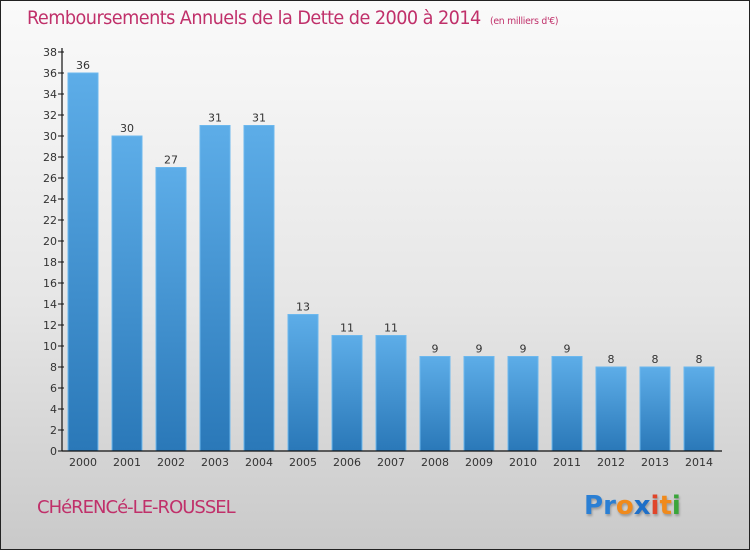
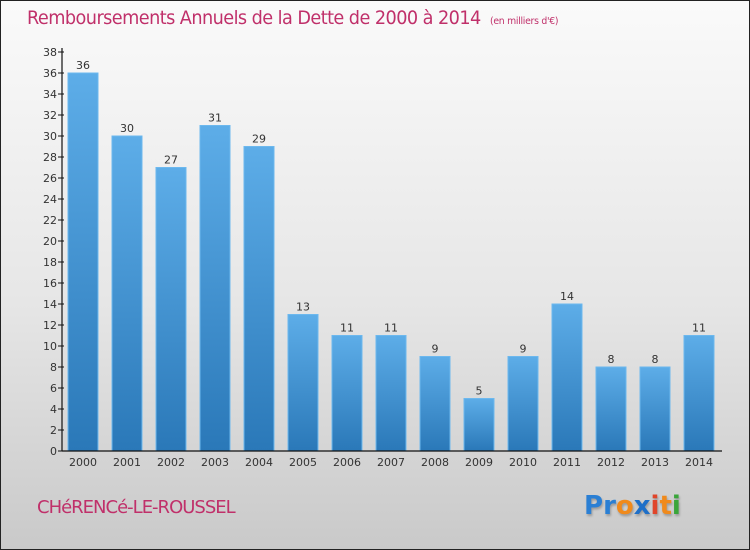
2004: 31 -> 29
2009: 9 -> 5
2011: 9 -> 14
2014: 8 -> 11
